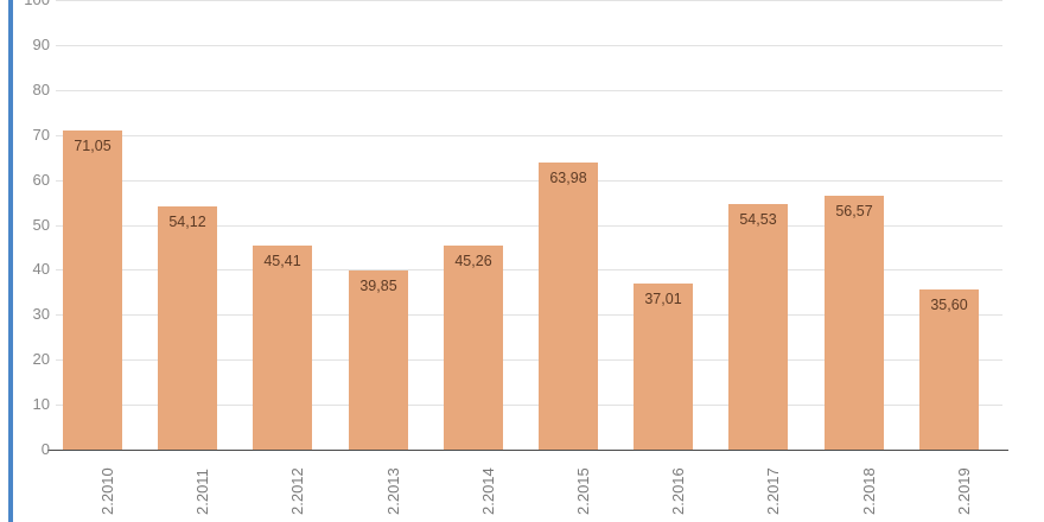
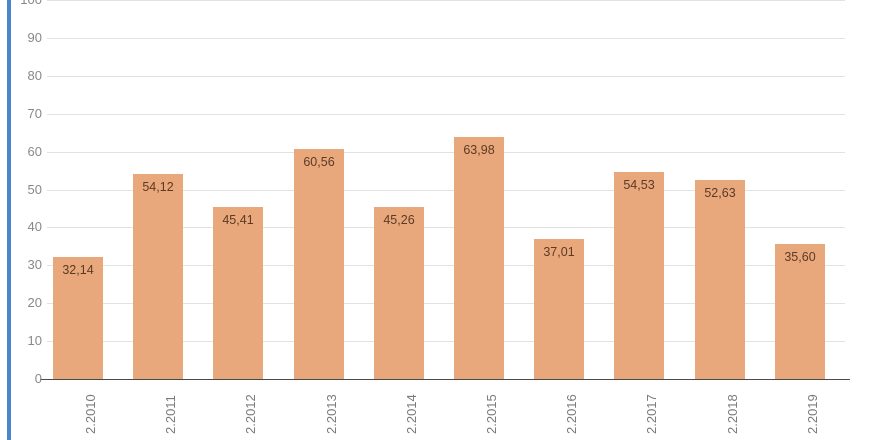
2.2010: 71,05 -> 32,14
2.2013: 39,85 -> 60,56
2.2018: 56,57 -> 52,63
